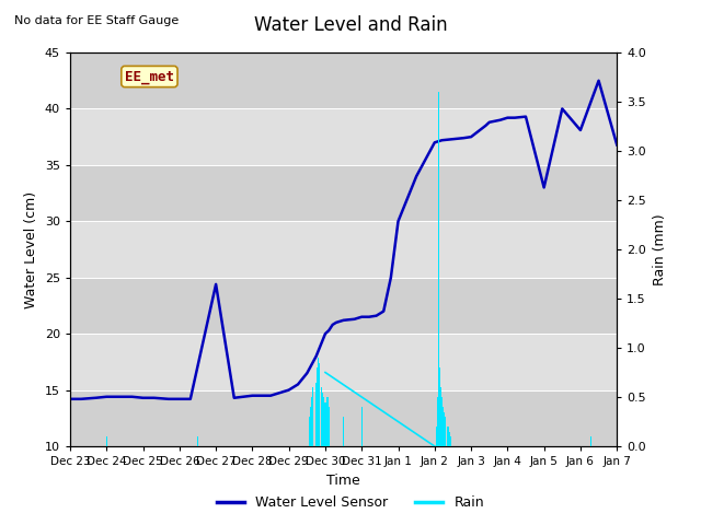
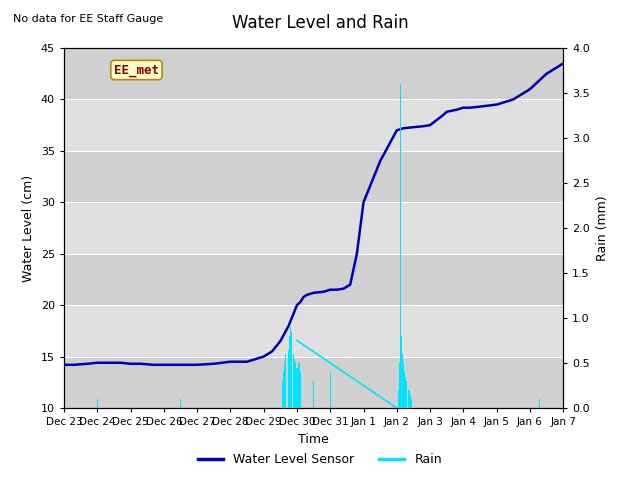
Water Level Sensor/Dec 27: 24.4 -> 14.2
Water Level Sensor/Jan 5: 33.0 -> 39.5
Water Level Sensor/Jan 6: 38.1 -> 41.0
Water Level Sensor/Jan 7: 36.8 -> 43.5
